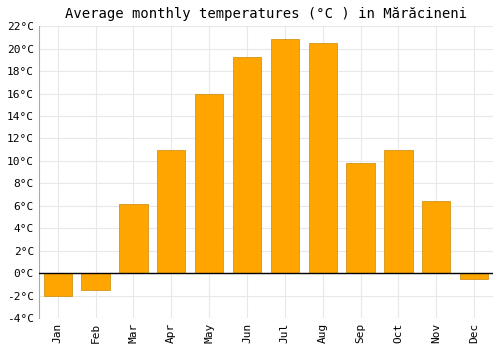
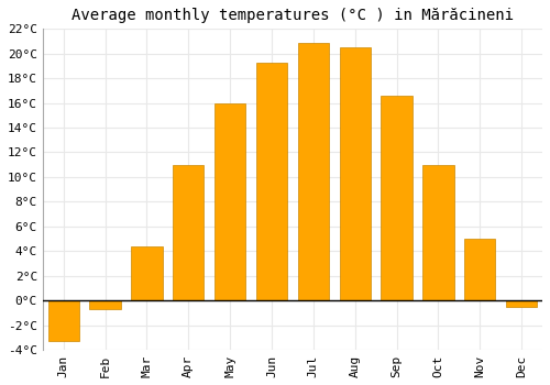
Jan: -2.0°C -> -3.3°C
Feb: -1.5°C -> -0.7°C
Mar: 6.2°C -> 4.4°C
Sep: 9.8°C -> 16.6°C
Nov: 6.4°C -> 5.0°C
